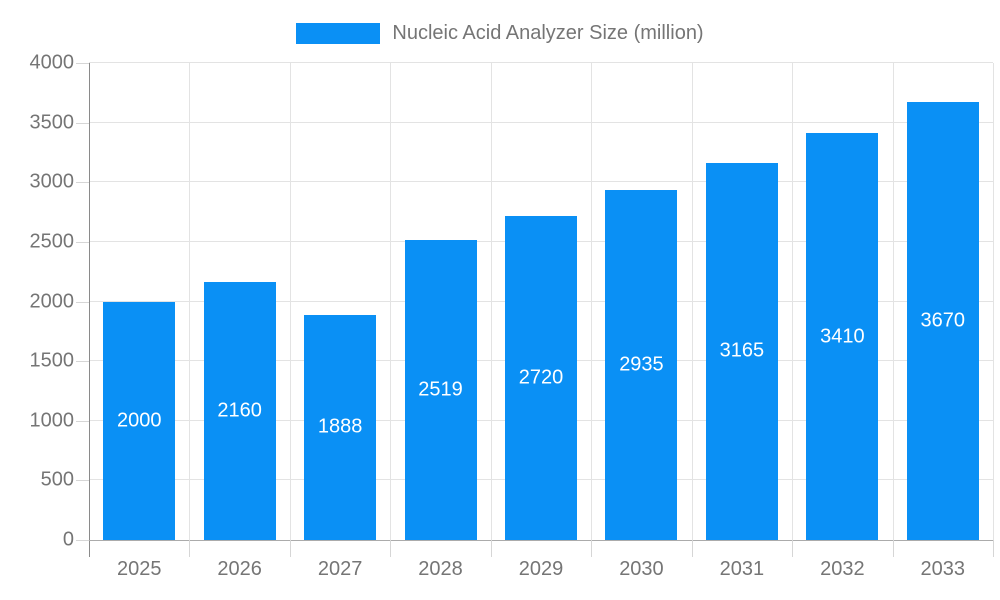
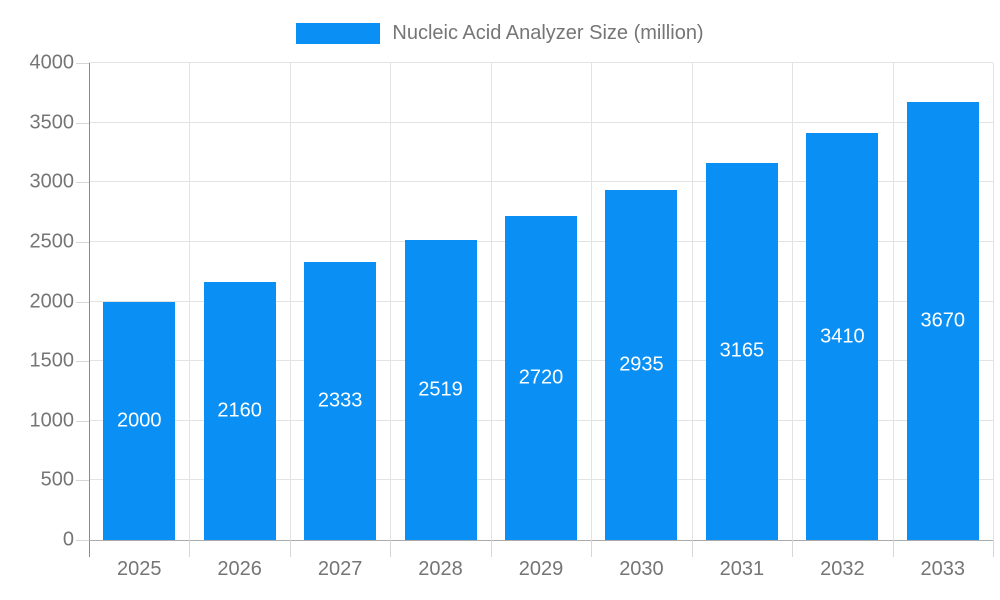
2027: 1888 -> 2333
